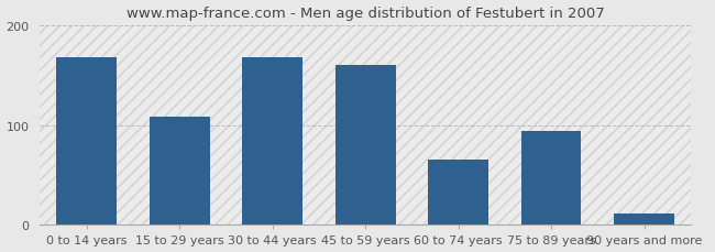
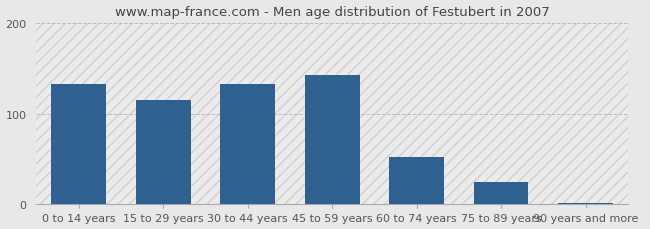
0 to 14 years: 168 -> 133
15 to 29 years: 108 -> 115
30 to 44 years: 168 -> 133
45 to 59 years: 160 -> 143
60 to 74 years: 66 -> 52
75 to 89 years: 94 -> 25
90 years and more: 12 -> 2
